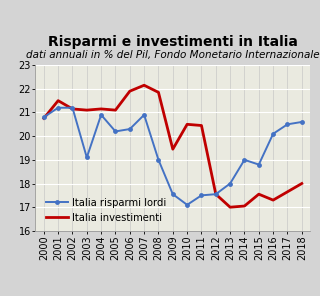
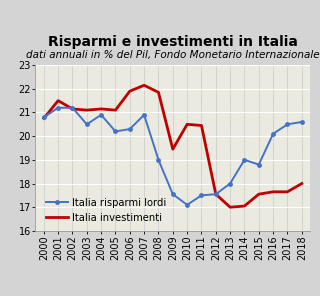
Italia risparmi lordi/2003: 19.10 -> 20.50
Italia investimenti/2016: 17.30 -> 17.65
